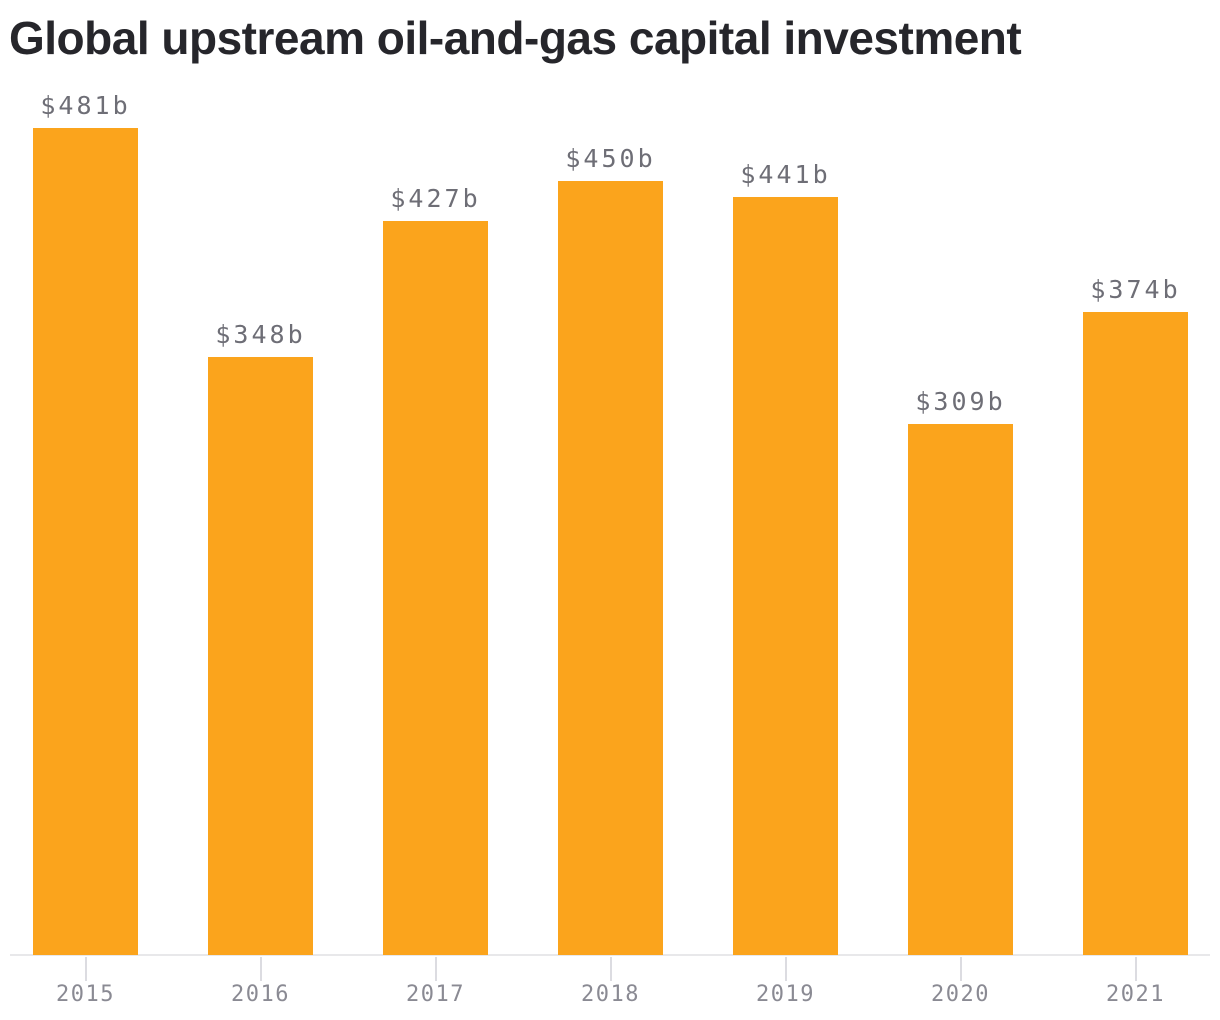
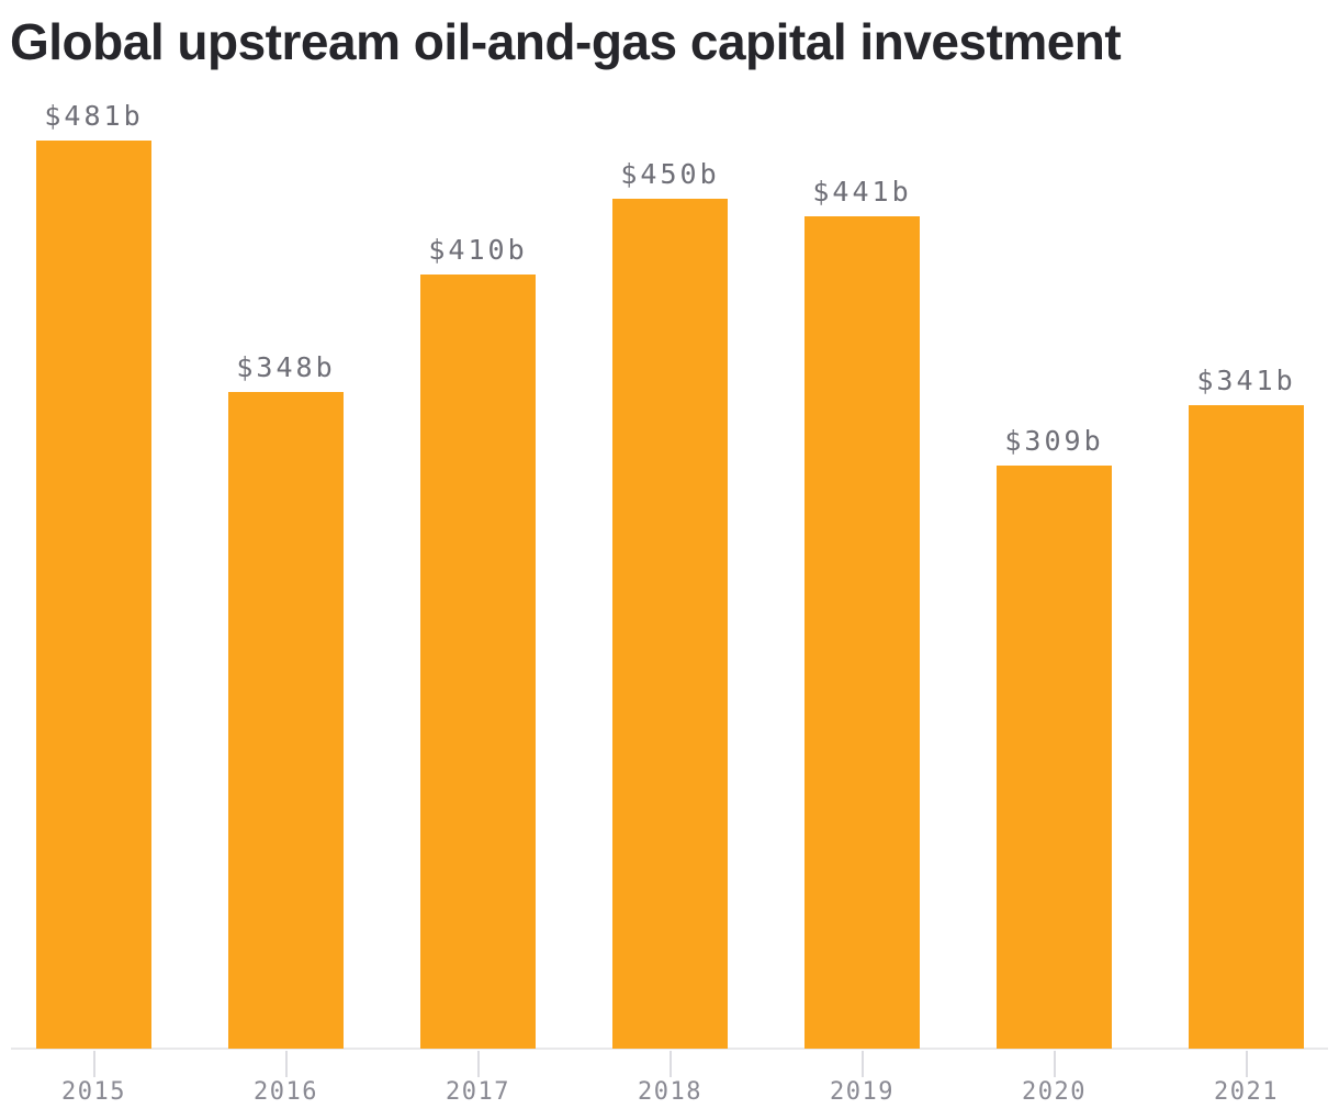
2017: $427b -> $410b
2021: $374b -> $341b
